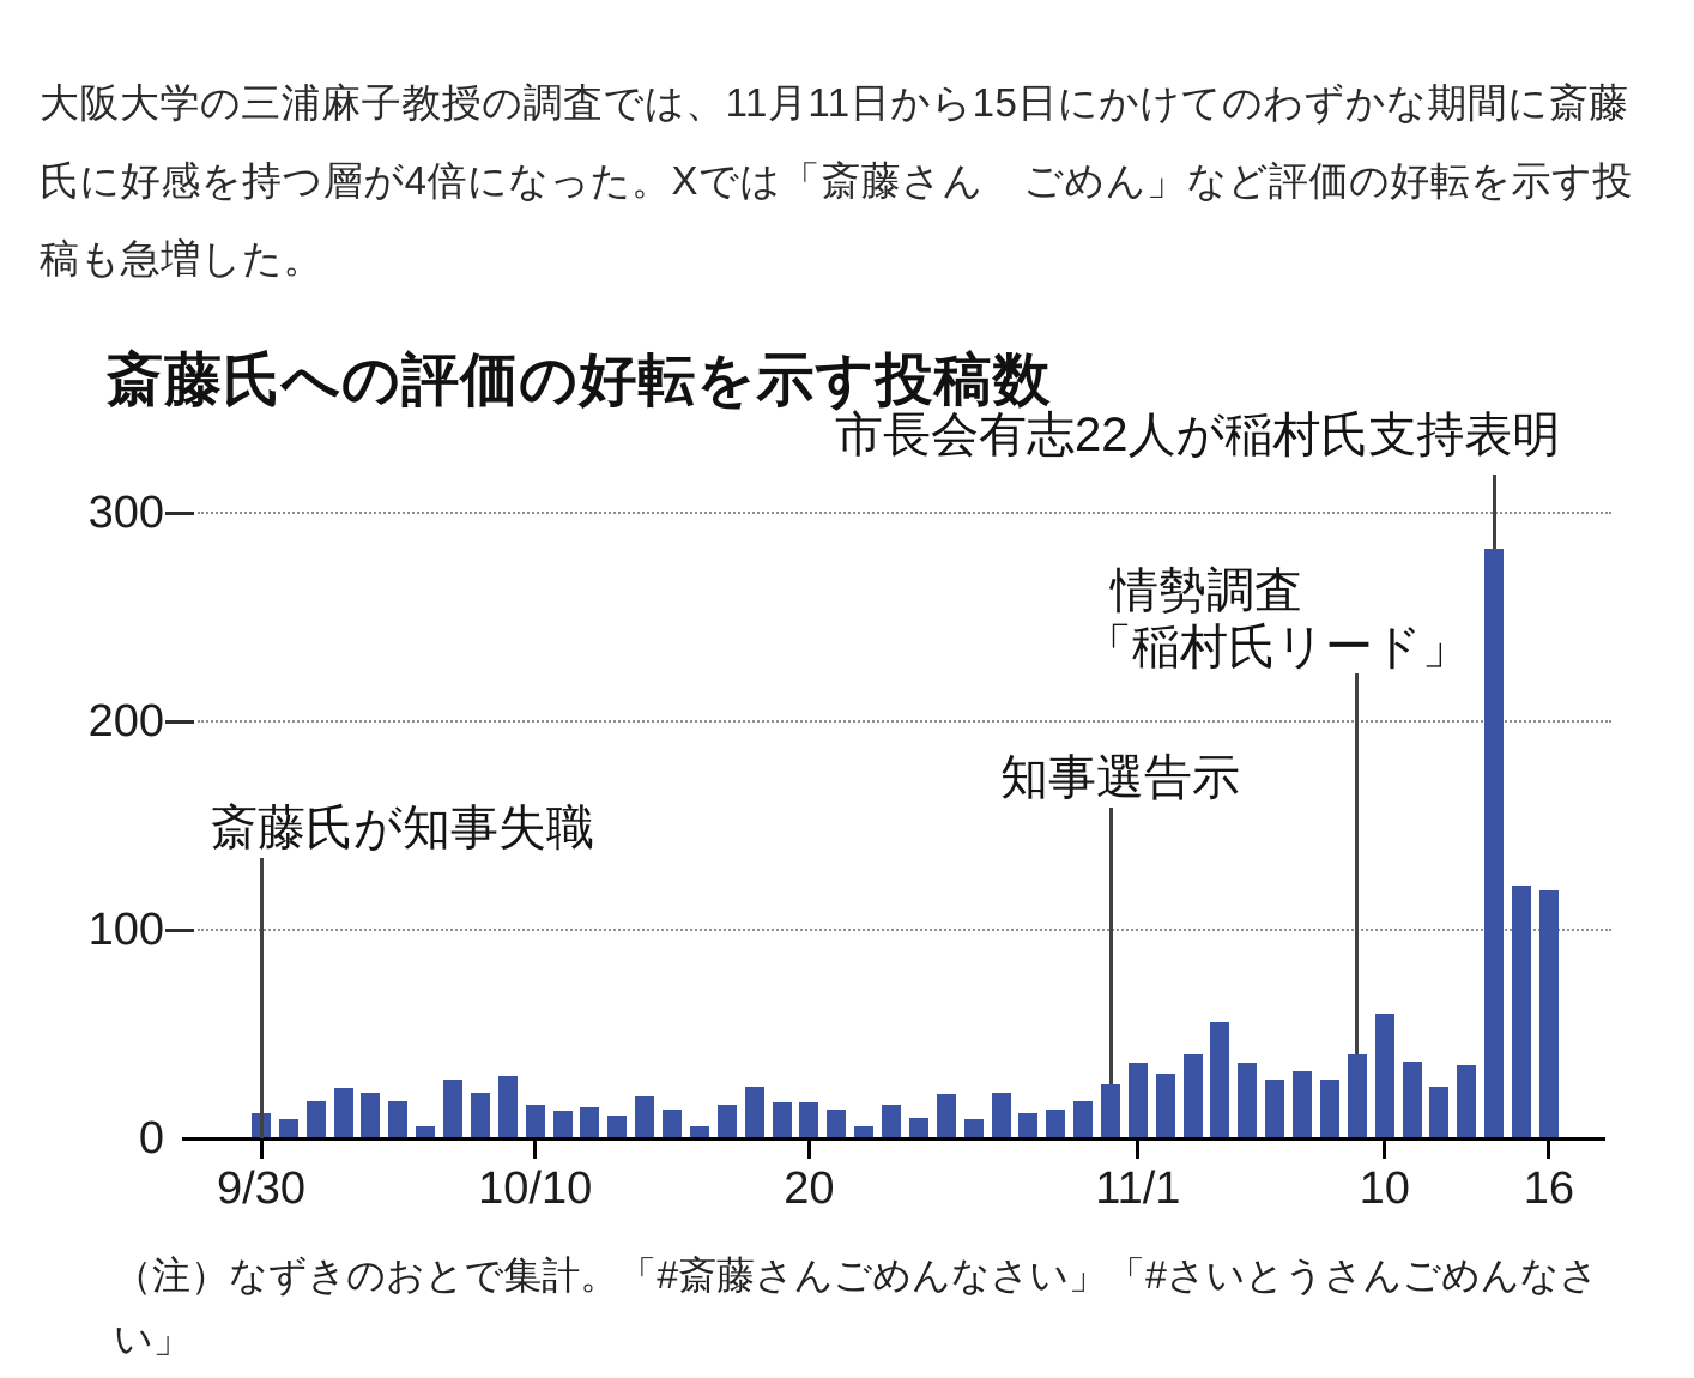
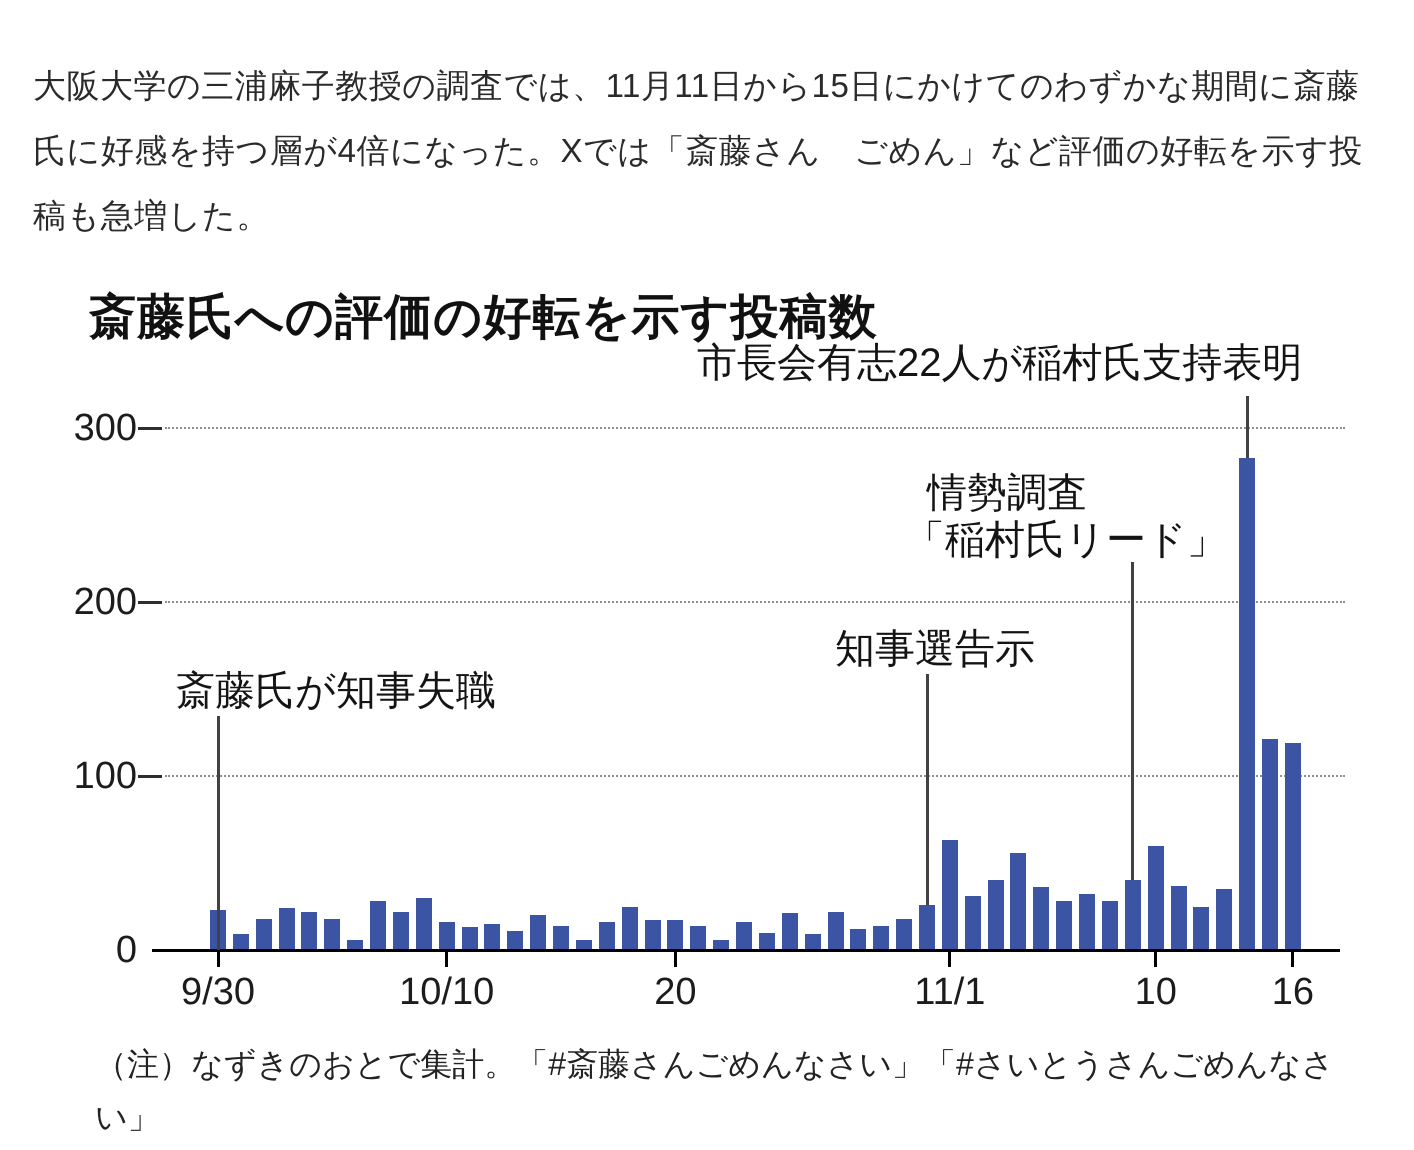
9/30: 12 -> 23
11/1: 36 -> 63
